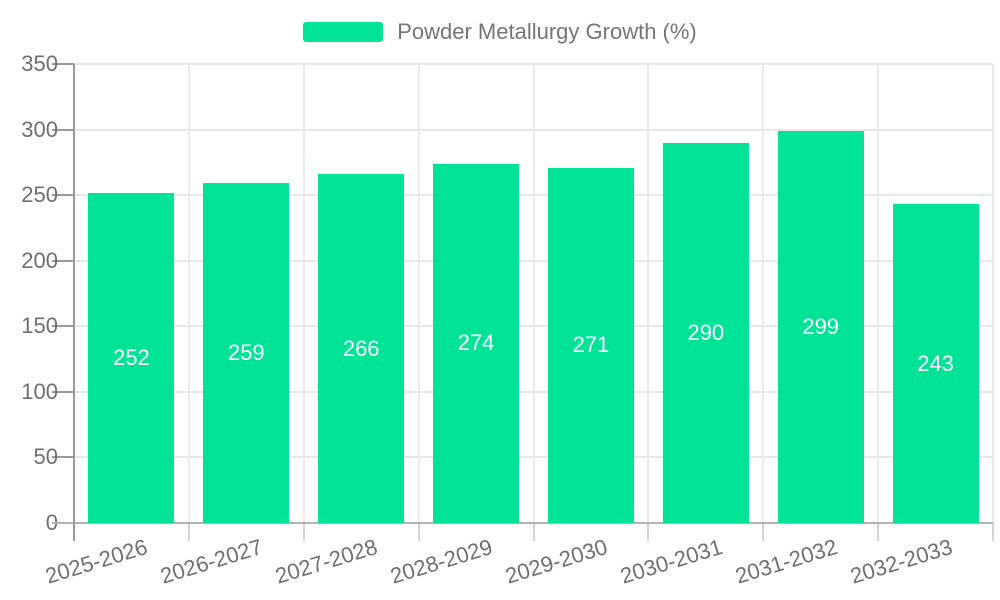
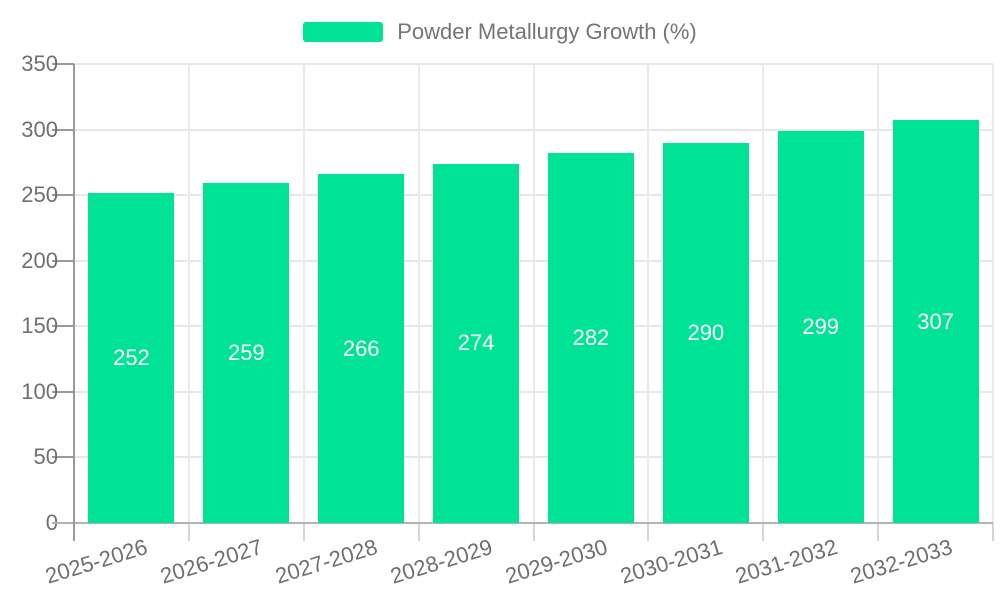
2029-2030: 271 -> 282
2032-2033: 243 -> 307
